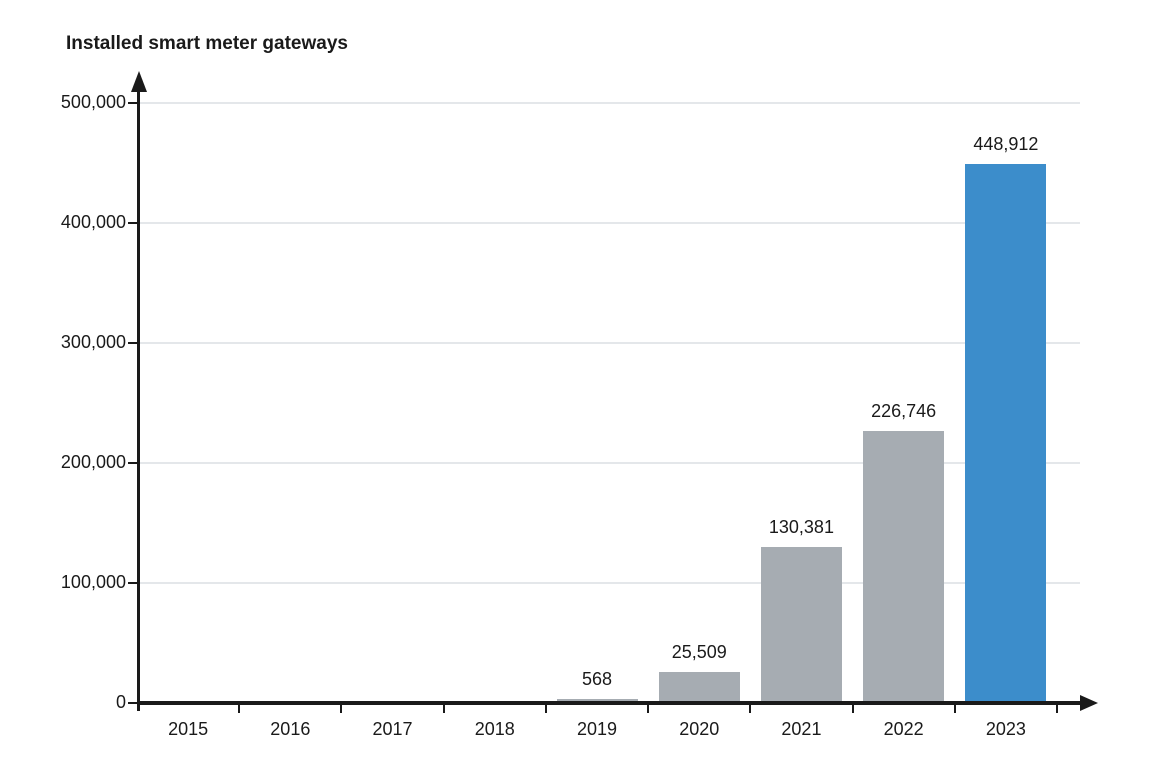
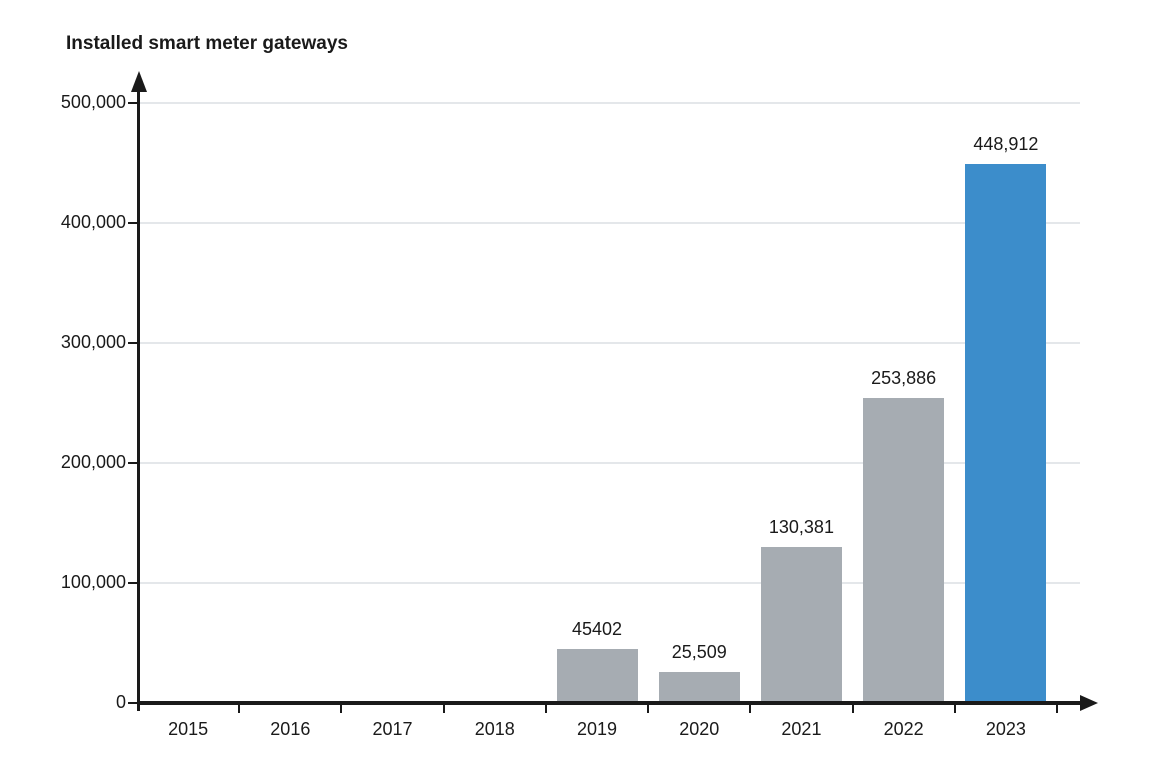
2019: 568 -> 45402
2022: 226,746 -> 253,886
